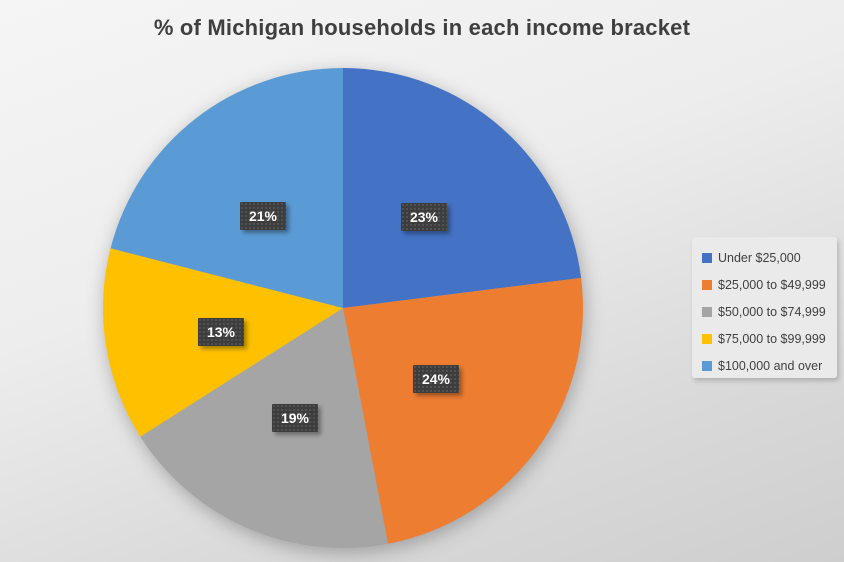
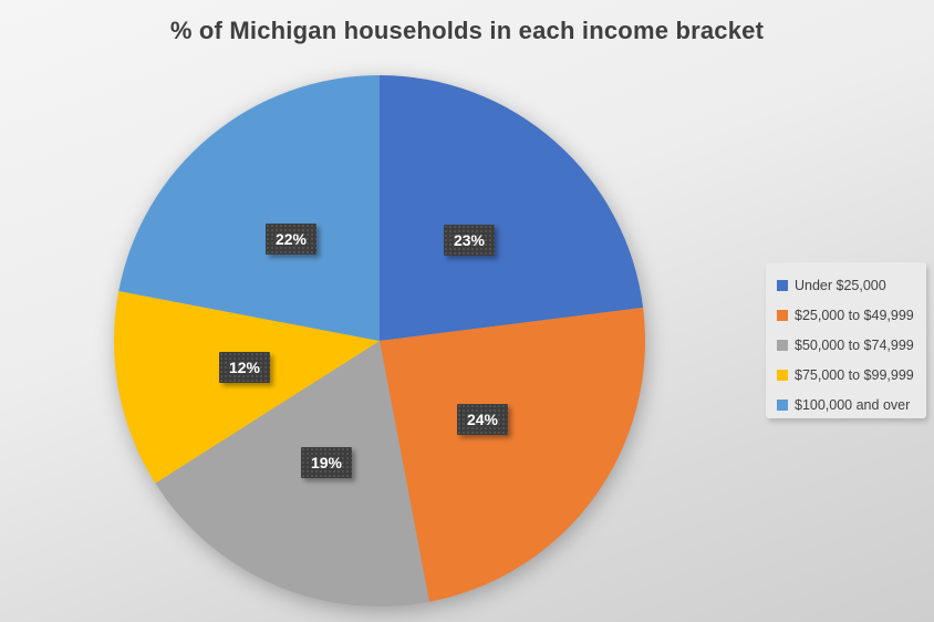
$75,000 to $99,999: 13% -> 12%
$100,000 and over: 21% -> 22%
